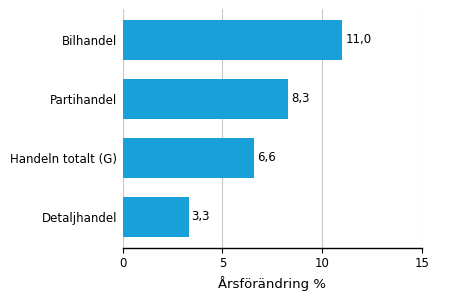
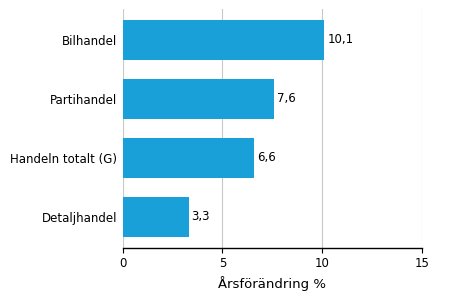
Bilhandel: 11,0 -> 10,1
Partihandel: 8,3 -> 7,6
